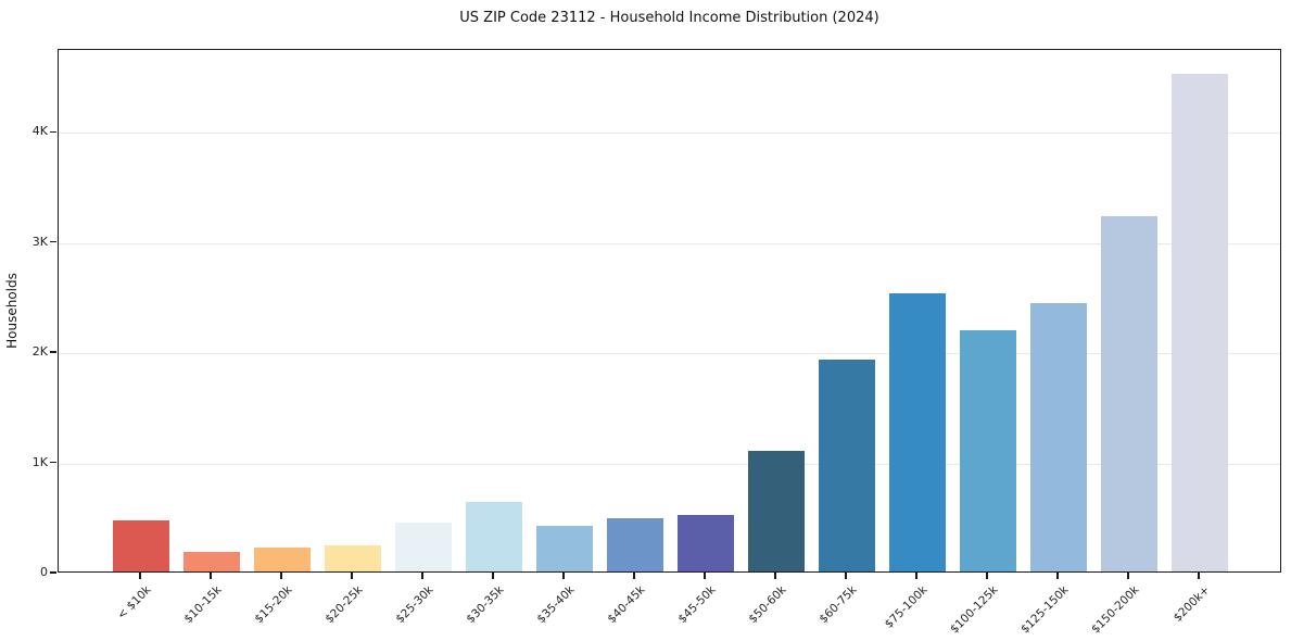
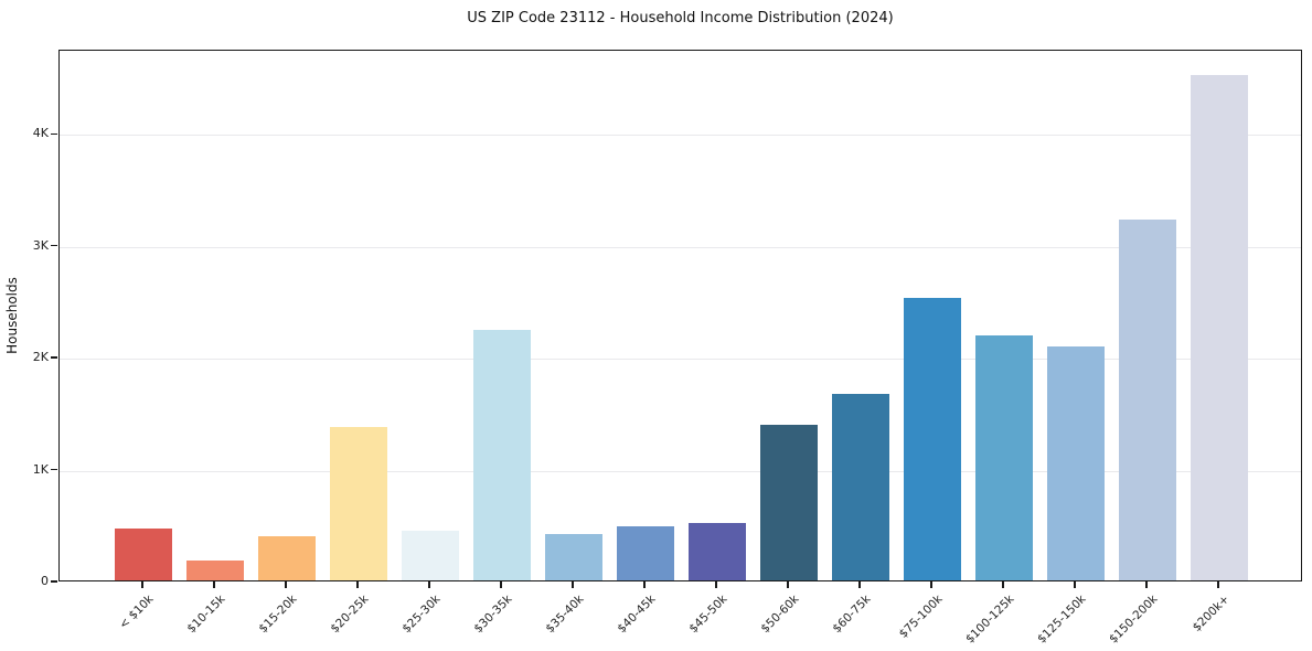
$15-20k: 0.22K -> 0.39K
$20-25k: 0.23K -> 1.37K
$30-35k: 0.64K -> 2.24K
$50-60k: 1.09K -> 1.39K
$60-75k: 1.92K -> 1.67K
$125-150k: 2.44K -> 2.09K
